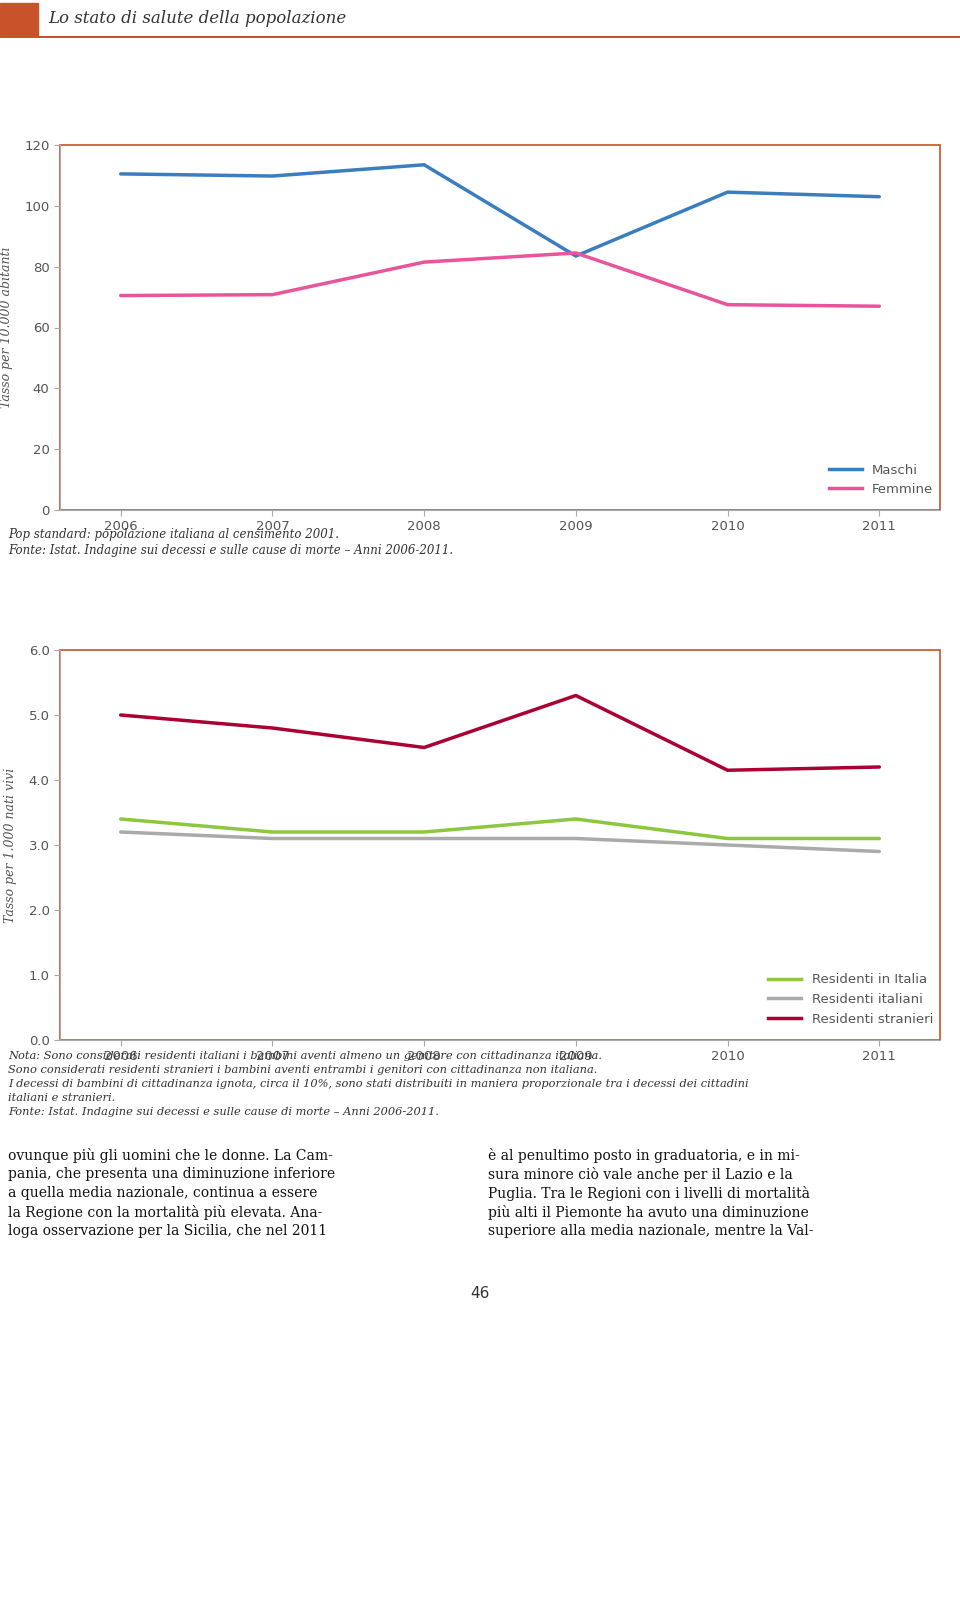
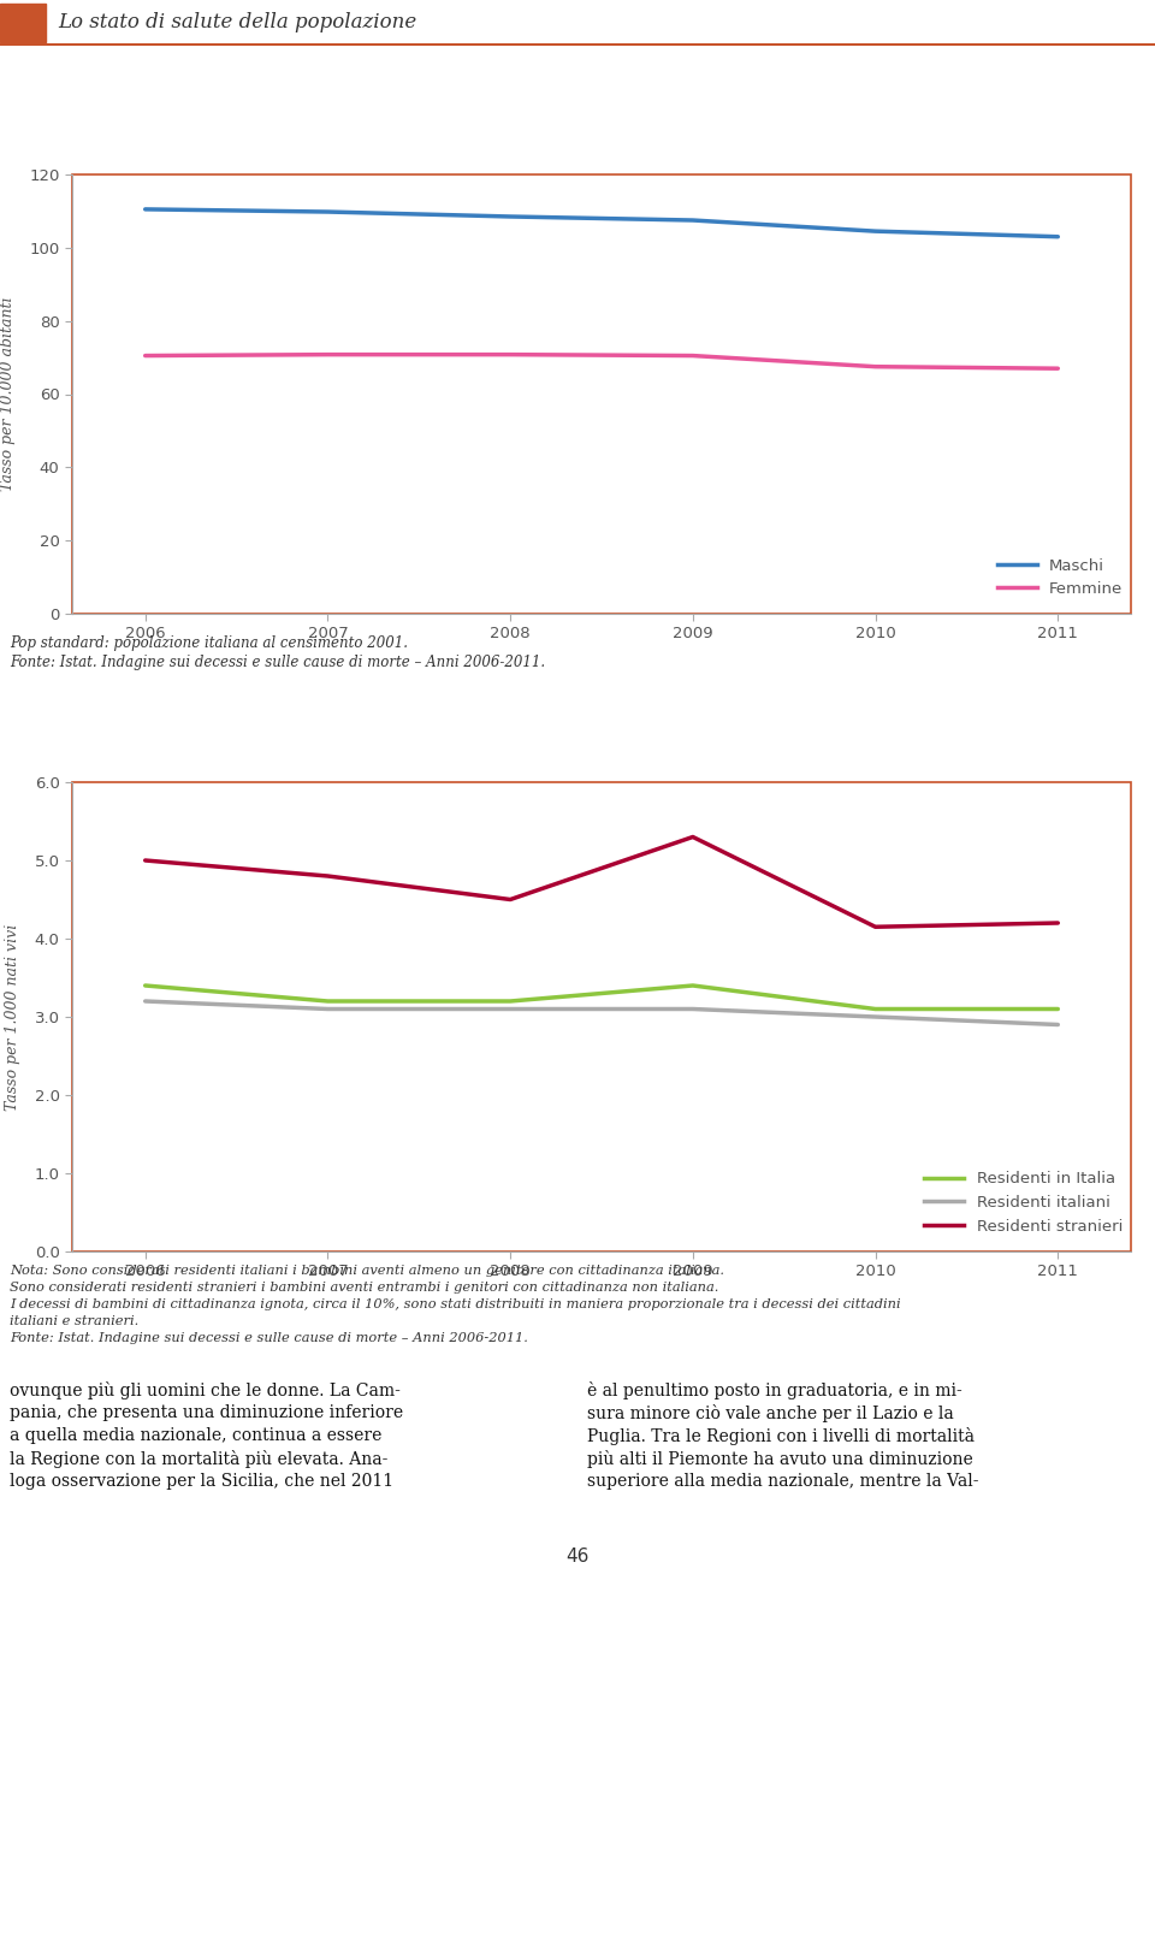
Maschi/2008: 113.5 -> 108.5
Femmine/2008: 81.5 -> 70.8
Maschi/2009: 83.5 -> 107.5
Femmine/2009: 84.5 -> 70.5
